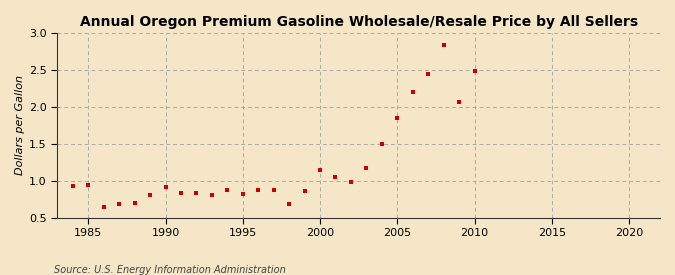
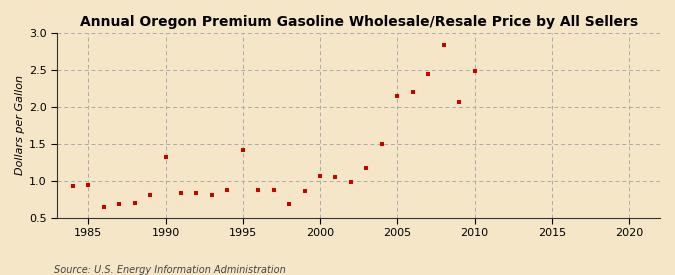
1990: 0.92 -> 1.32
1995: 0.82 -> 1.42
2000: 1.15 -> 1.06
2005: 1.85 -> 2.14
